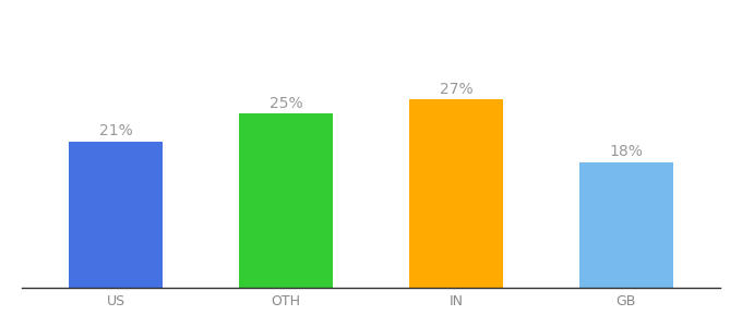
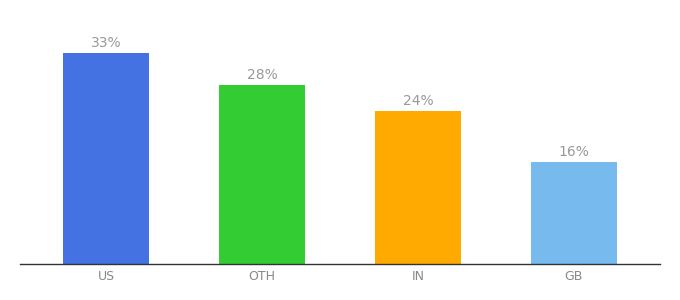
US: 21% -> 33%
OTH: 25% -> 28%
IN: 27% -> 24%
GB: 18% -> 16%
